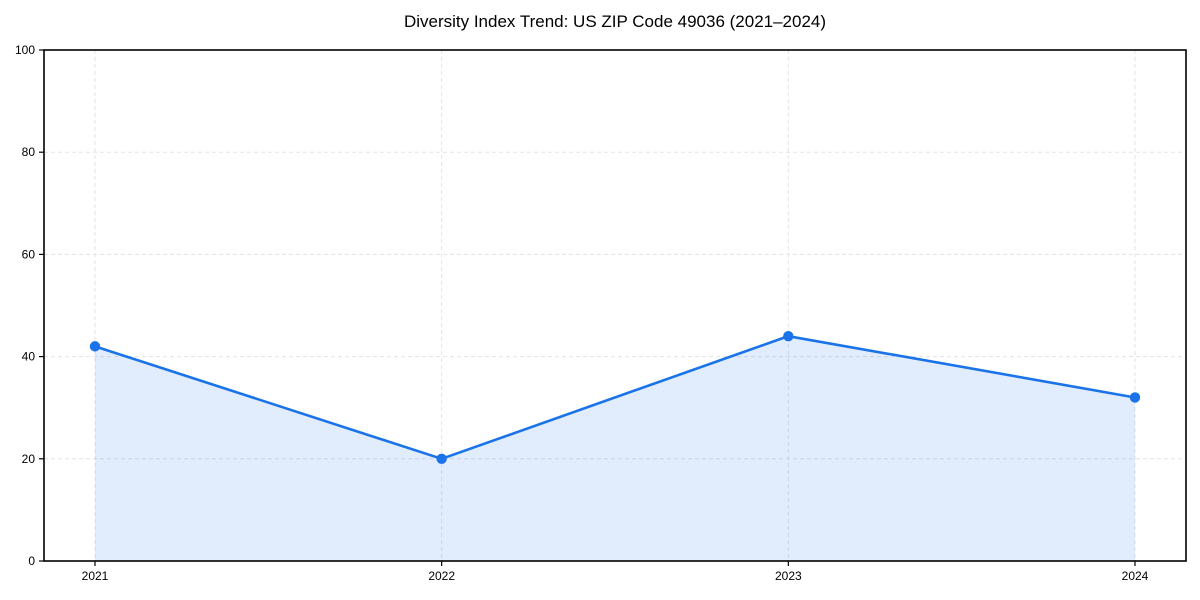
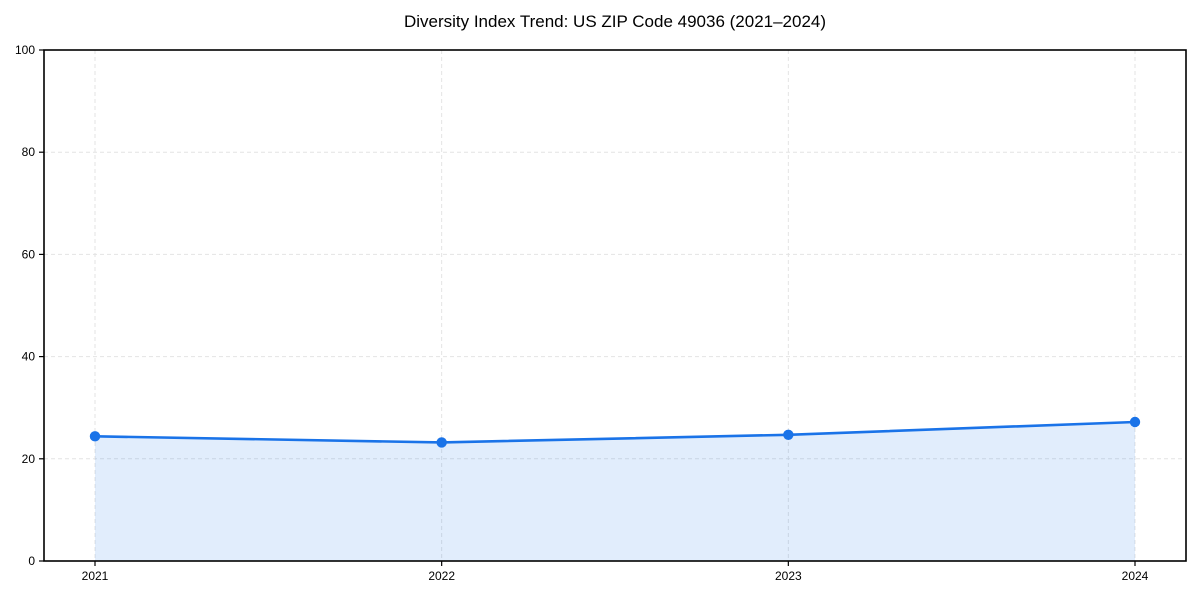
2021: 42 -> 24
2022: 20 -> 23
2023: 44 -> 25
2024: 32 -> 27
